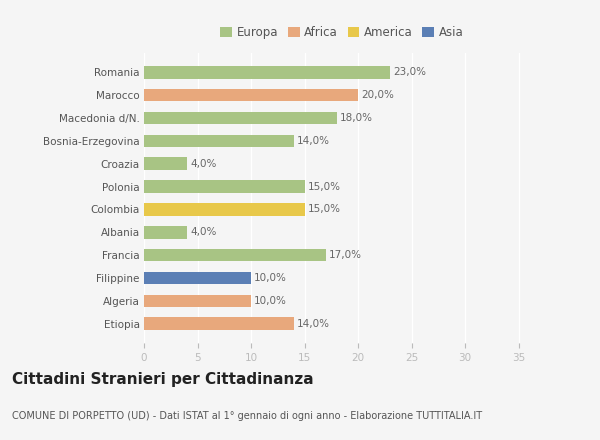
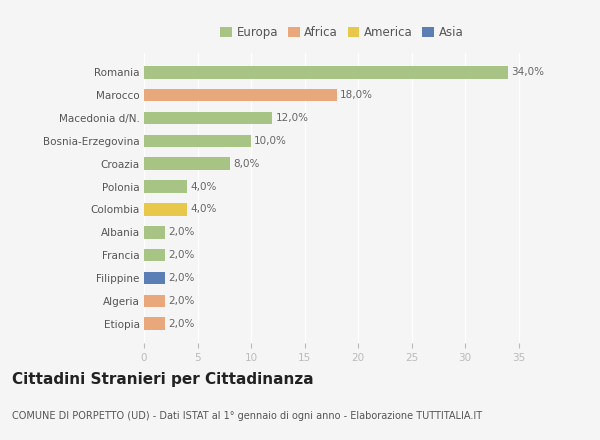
Romania: 23,0% -> 34,0%
Marocco: 20,0% -> 18,0%
Macedonia d/N.: 18,0% -> 12,0%
Bosnia-Erzegovina: 14,0% -> 10,0%
Croazia: 4,0% -> 8,0%
Polonia: 15,0% -> 4,0%
Colombia: 15,0% -> 4,0%
Albania: 4,0% -> 2,0%
Francia: 17,0% -> 2,0%
Filippine: 10,0% -> 2,0%
Algeria: 10,0% -> 2,0%
Etiopia: 14,0% -> 2,0%
